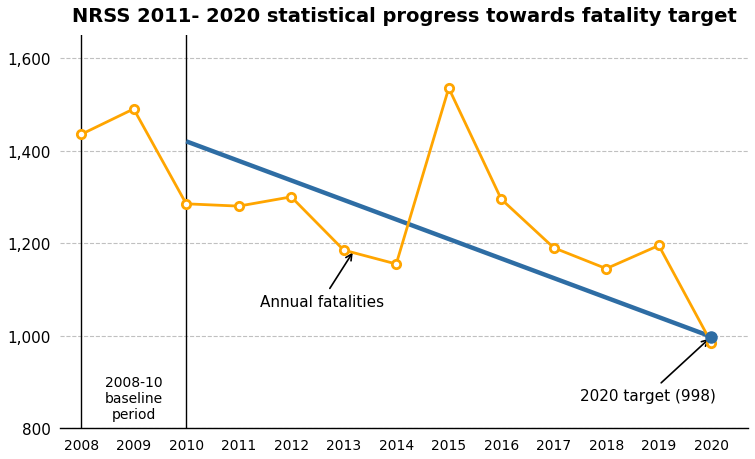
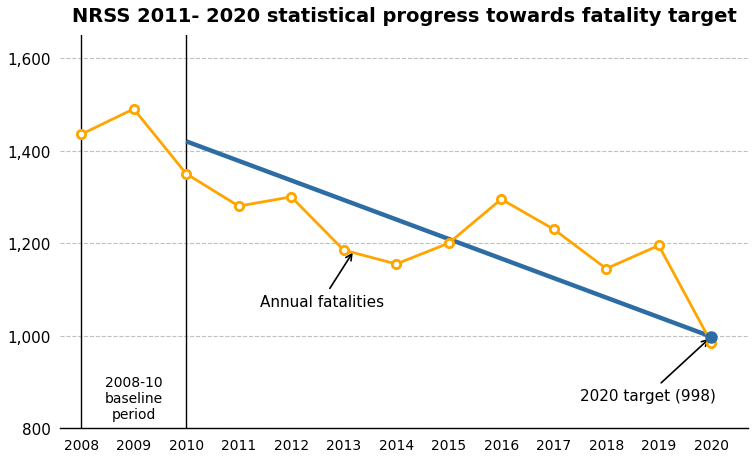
2010: 1,285 -> 1,350
2015: 1,535 -> 1,200
2017: 1,190 -> 1,230
